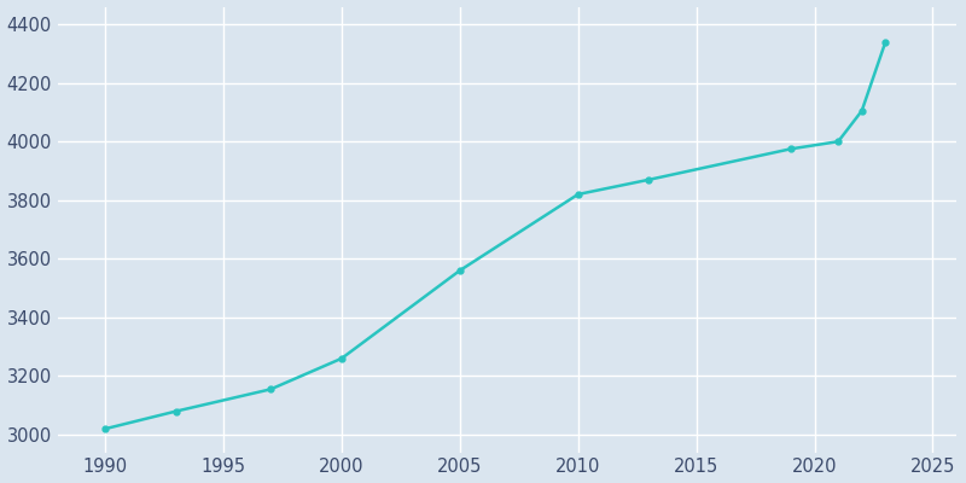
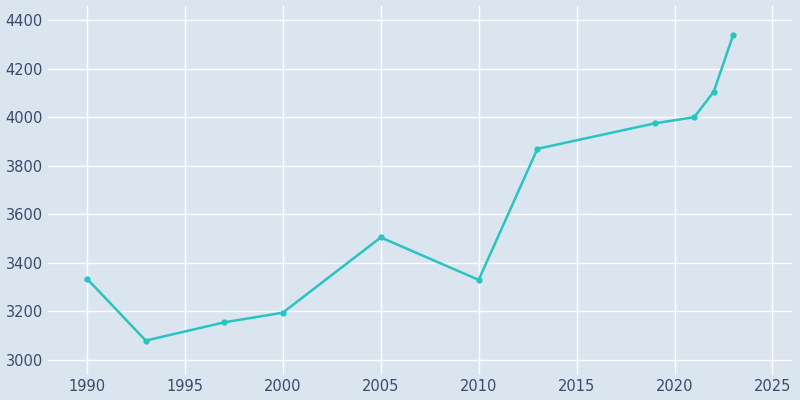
1990: 3020 -> 3335
2000: 3260 -> 3195
2005: 3560 -> 3505
2010: 3820 -> 3330
